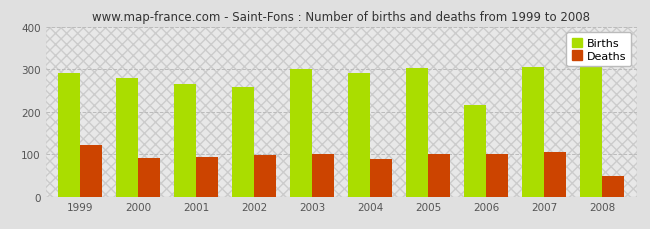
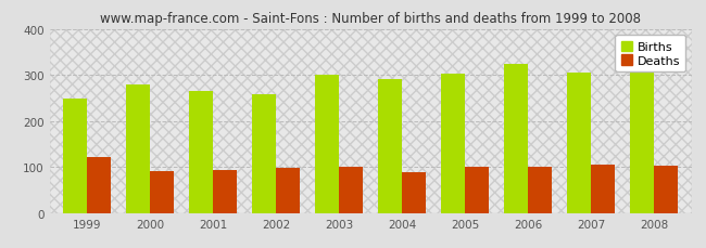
Births/1999: 290 -> 248
Births/2006: 215 -> 323
Deaths/2008: 50 -> 104
